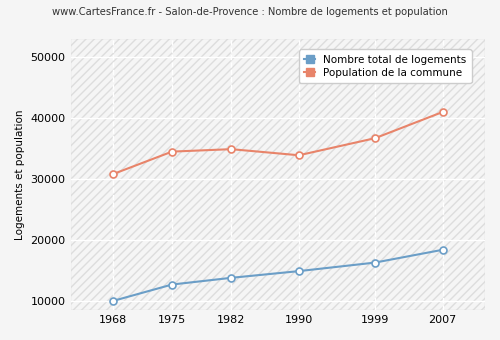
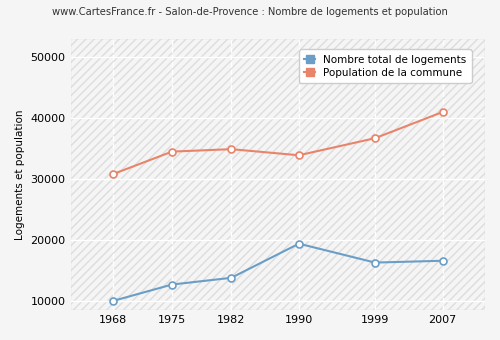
Nombre total de logements/1990: 14900 -> 19400
Nombre total de logements/2007: 18400 -> 16600
